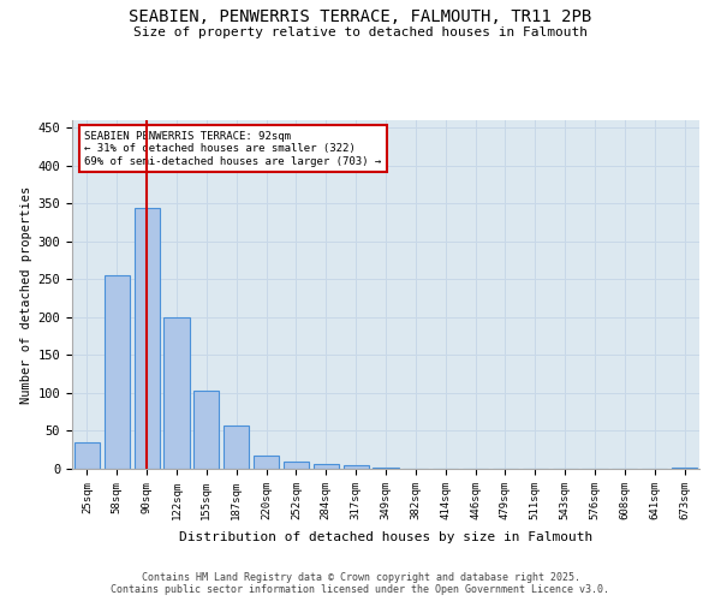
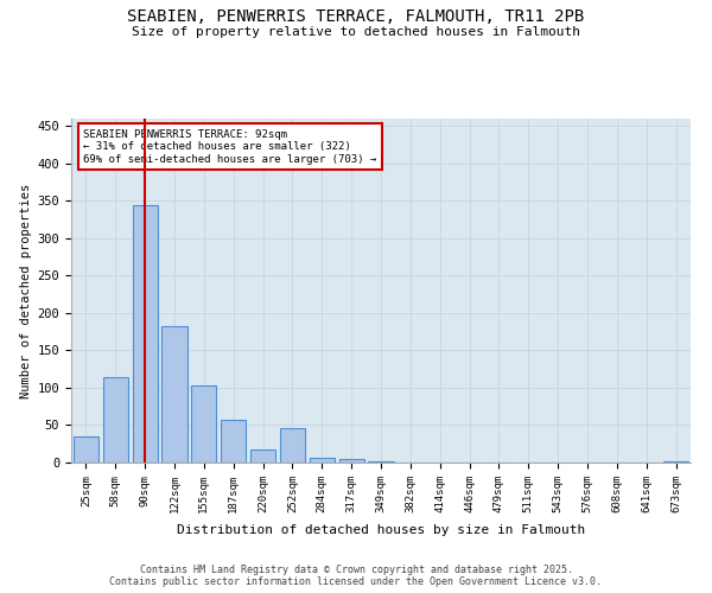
58sqm: 255 -> 114
122sqm: 200 -> 182
252sqm: 10 -> 46
